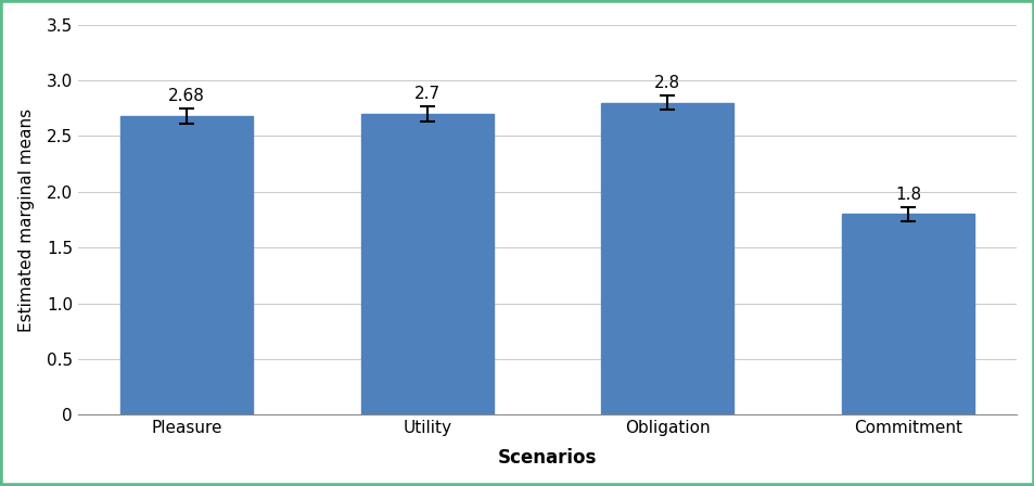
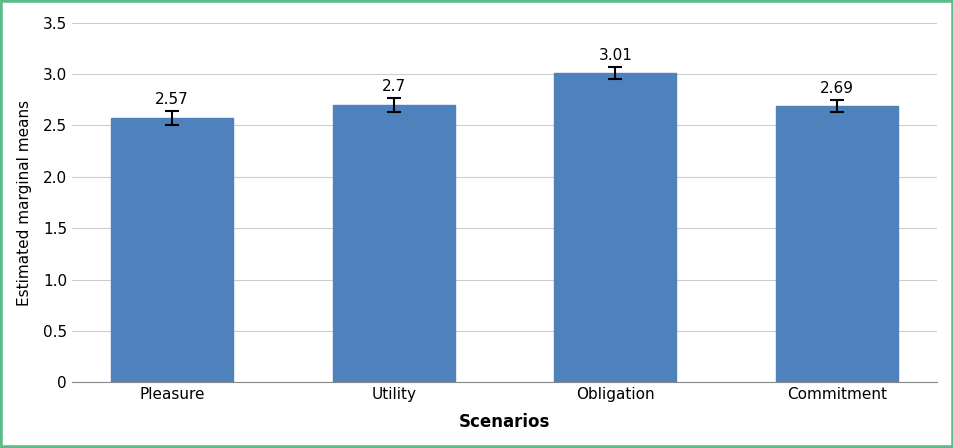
Pleasure: 2.68 -> 2.57
Obligation: 2.8 -> 3.01
Commitment: 1.8 -> 2.69
